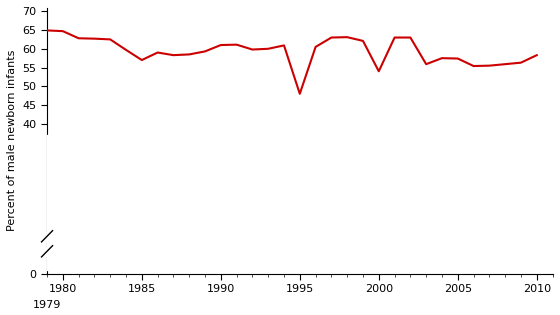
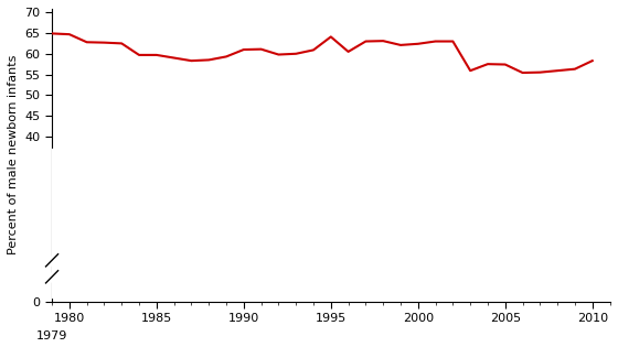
1985: 57.0 -> 59.7
1995: 48.0 -> 64.1
2000: 54.0 -> 62.4
